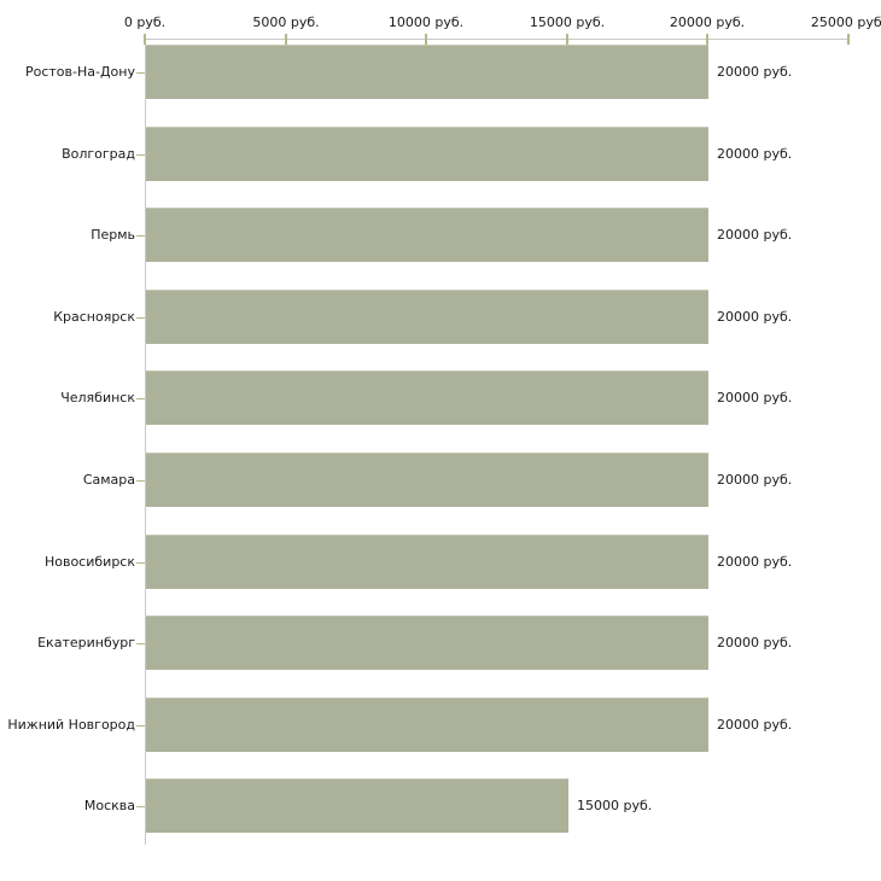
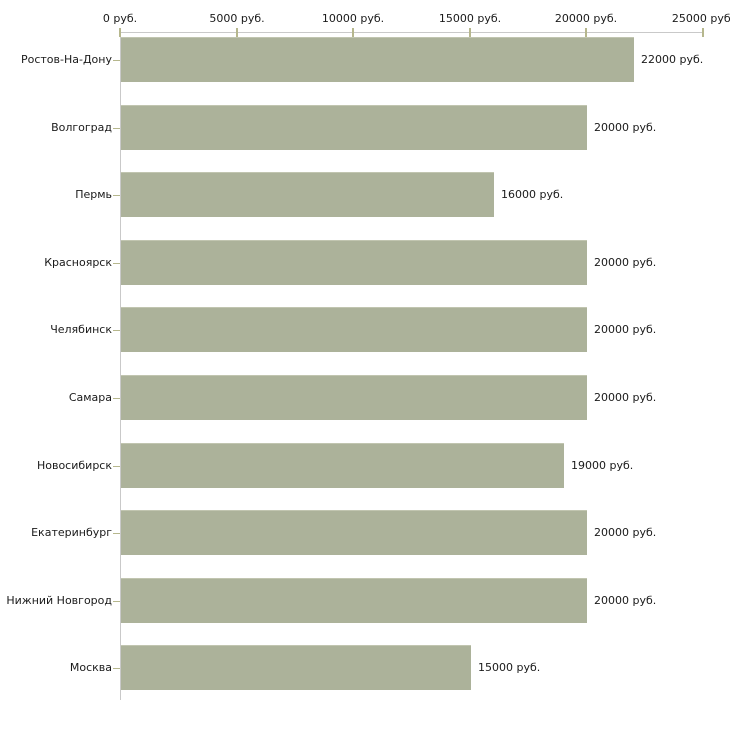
Ростов-На-Дону: 20000 -> 22000
Пермь: 20000 -> 16000
Новосибирск: 20000 -> 19000
